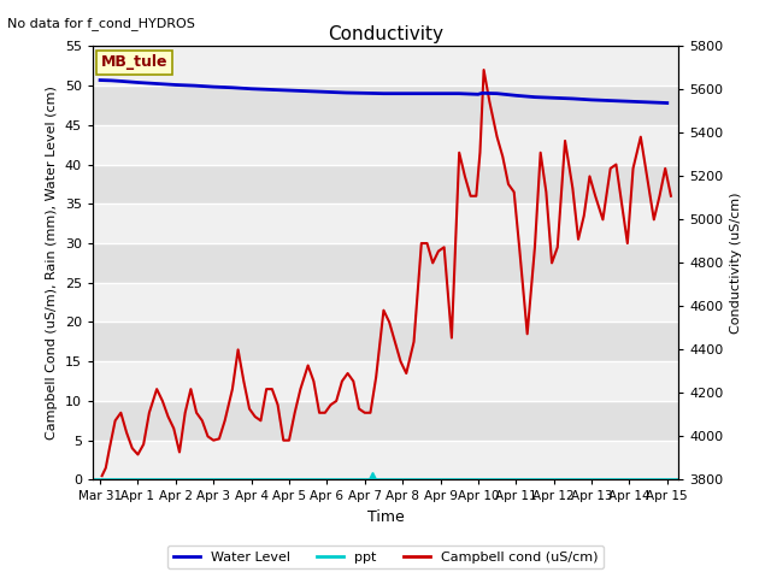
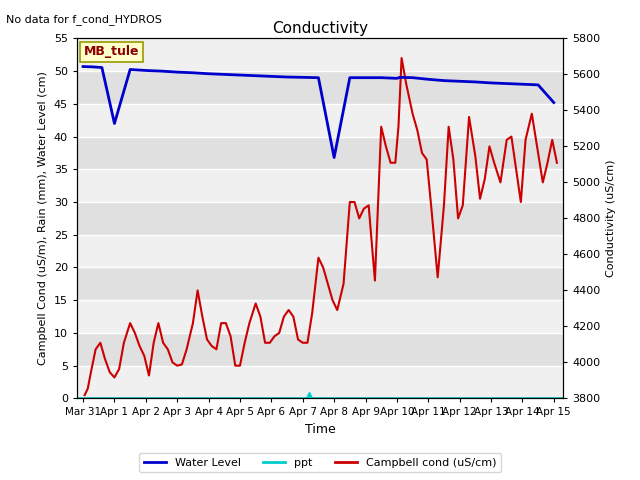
Water Level/Apr 1: 50.4 -> 42.0
Water Level/Apr 8: 49.0 -> 36.8
Water Level/Apr 15: 47.8 -> 45.2
